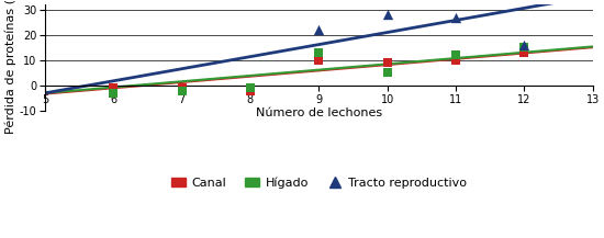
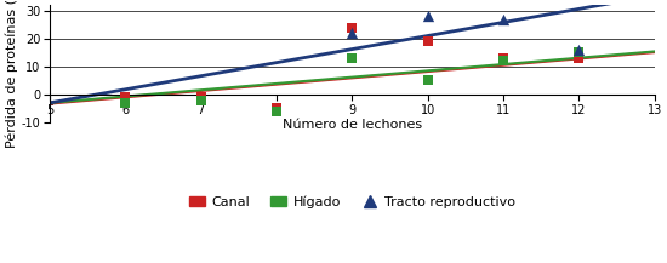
Canal/8: -2 -> -5
Hígado/8: -1 -> -6
Canal/9: 10 -> 24
Canal/10: 9 -> 19
Canal/11: 10 -> 13
